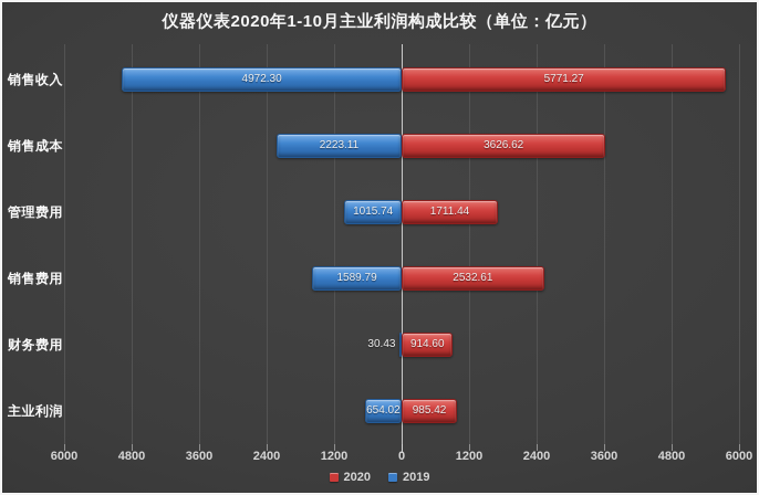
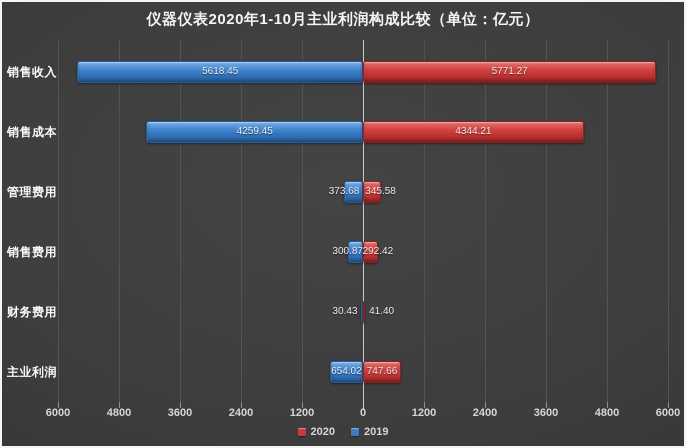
2019/销售收入: 4972.30 -> 5618.45
2019/销售成本: 2223.11 -> 4259.45
2020/销售成本: 3626.62 -> 4344.21
2019/管理费用: 1015.74 -> 373.68
2020/管理费用: 1711.44 -> 345.58
2019/销售费用: 1589.79 -> 300.87
2020/销售费用: 2532.61 -> 292.42
2020/财务费用: 914.60 -> 41.40
2020/主业利润: 985.42 -> 747.66
